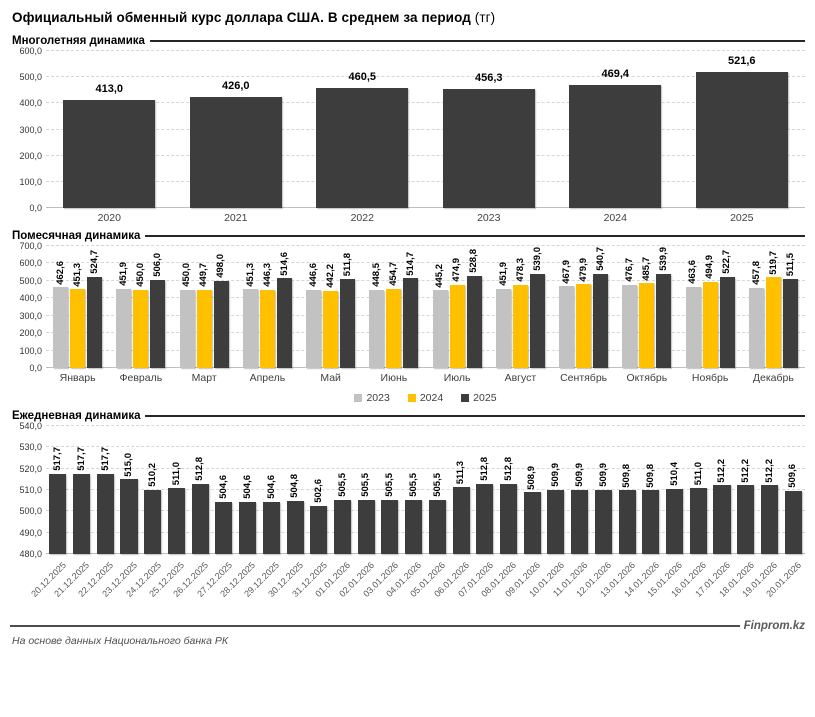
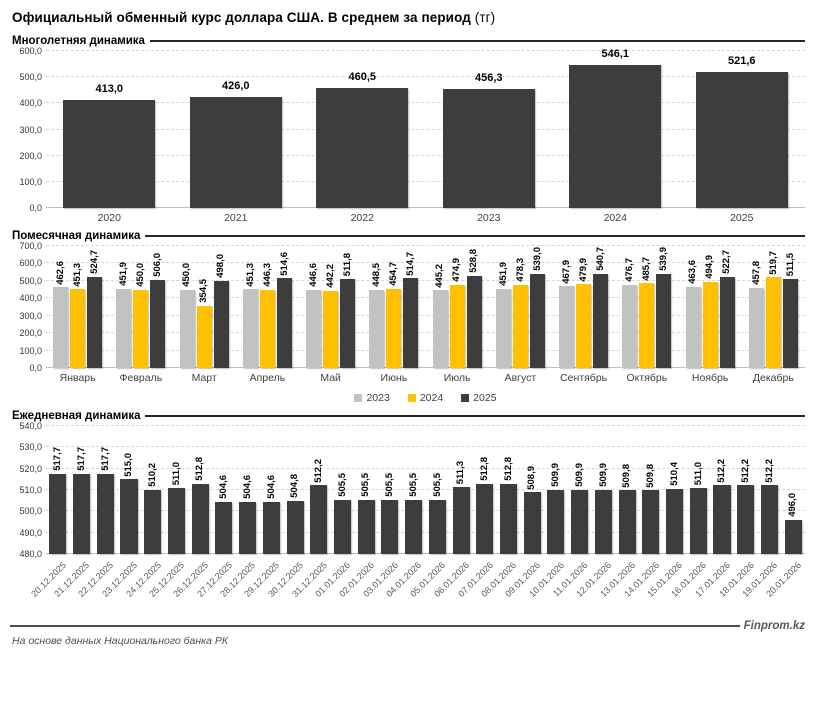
Многолетняя динамика/2024: 469,4 -> 546,1
Помесячная динамика/2024/Март: 449,7 -> 354,5
Ежедневная динамика/31.12.2025: 502,6 -> 512,2
Ежедневная динамика/20.01.2026: 509,6 -> 496,0
